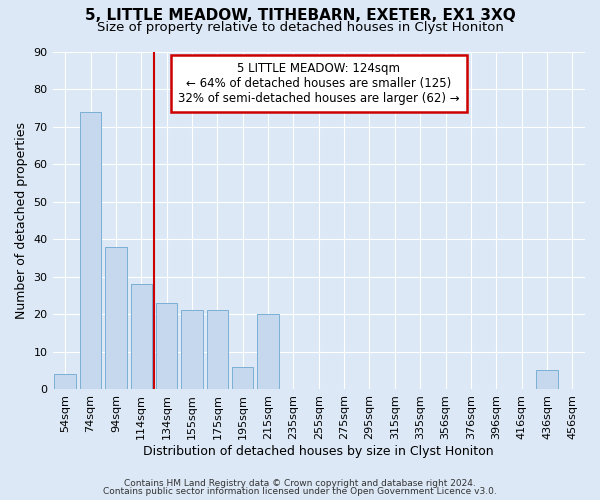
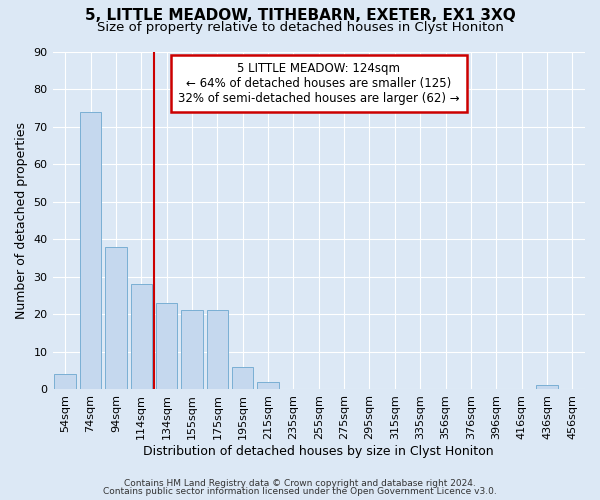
215sqm: 20 -> 2
436sqm: 5 -> 1
